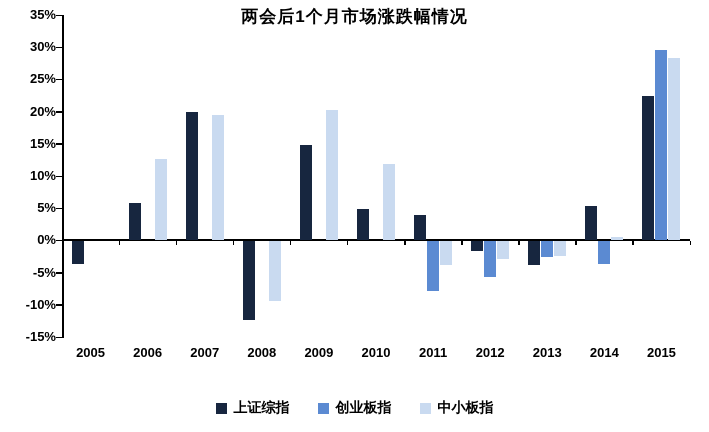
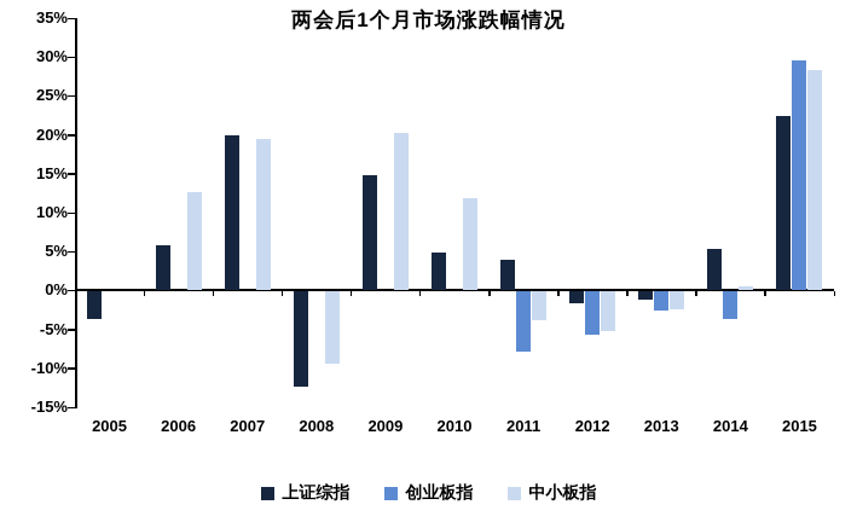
中小板指/2012: -3% -> -5%
上证综指/2013: -4% -> -1%
